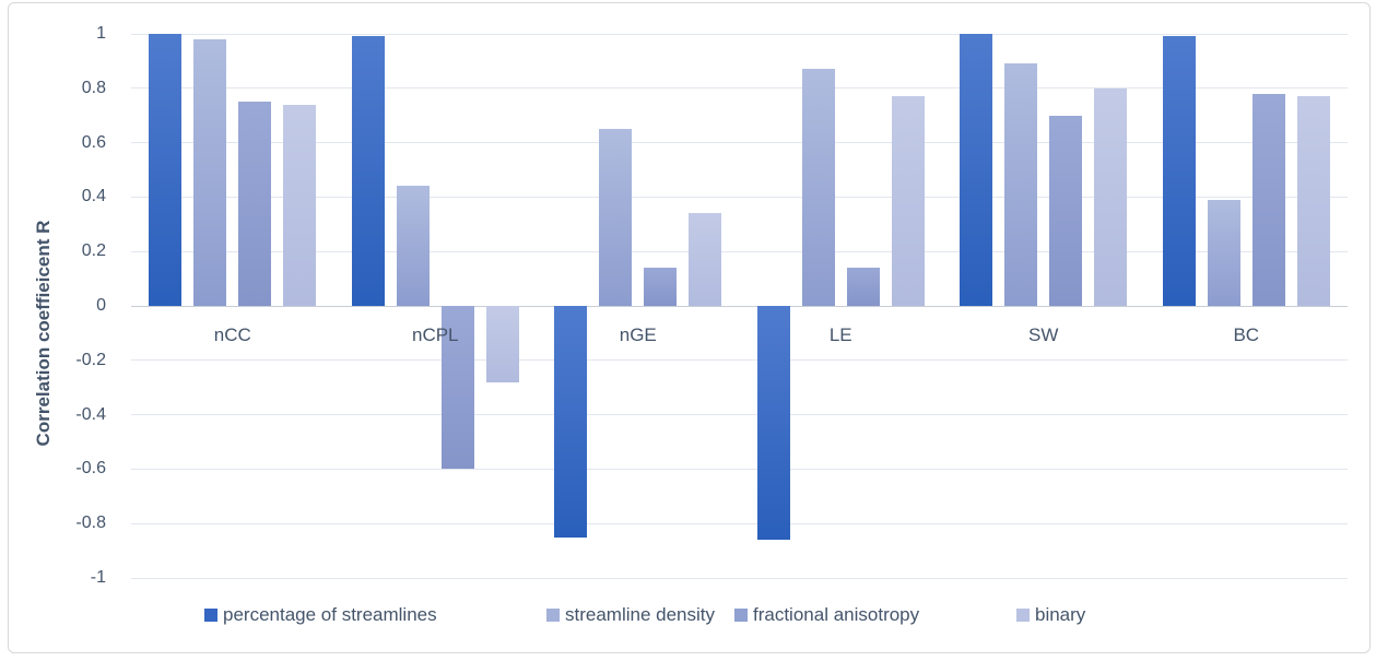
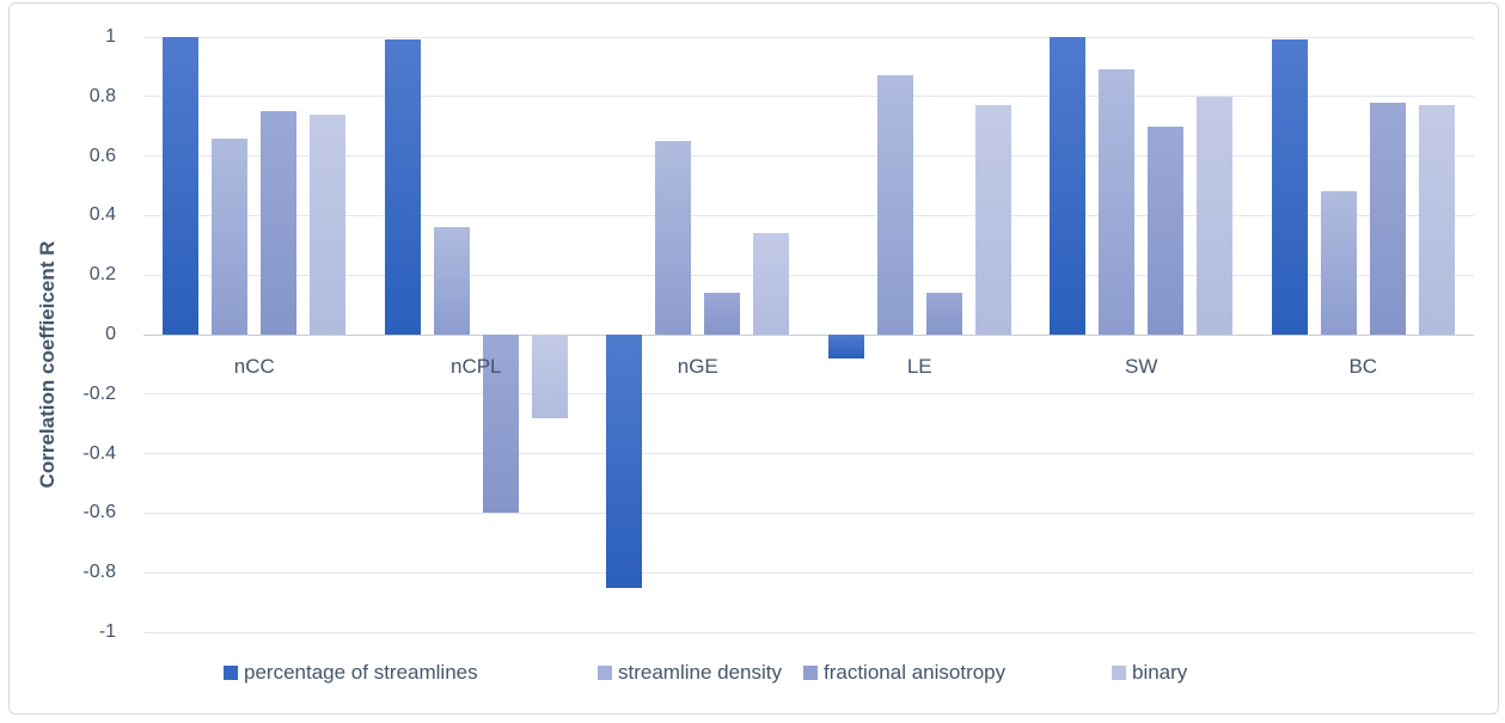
streamline density/nCC: 0.98 -> 0.66
streamline density/nCPL: 0.44 -> 0.36
percentage of streamlines/LE: -0.86 -> -0.08
streamline density/BC: 0.39 -> 0.48
